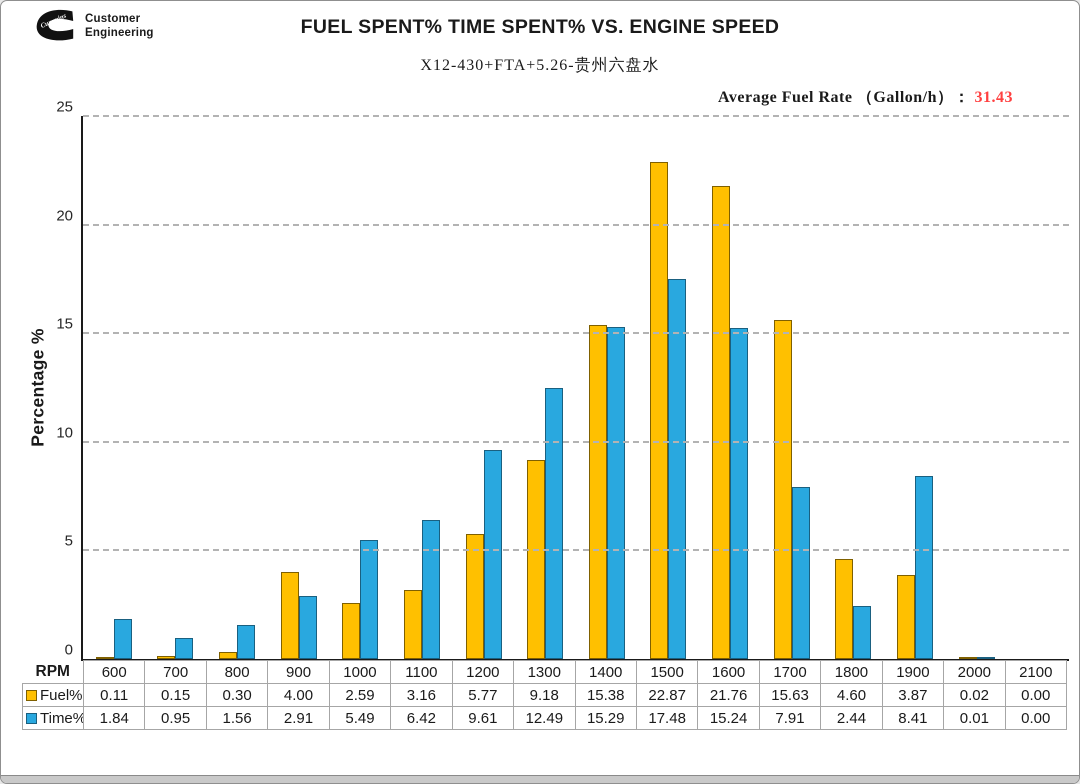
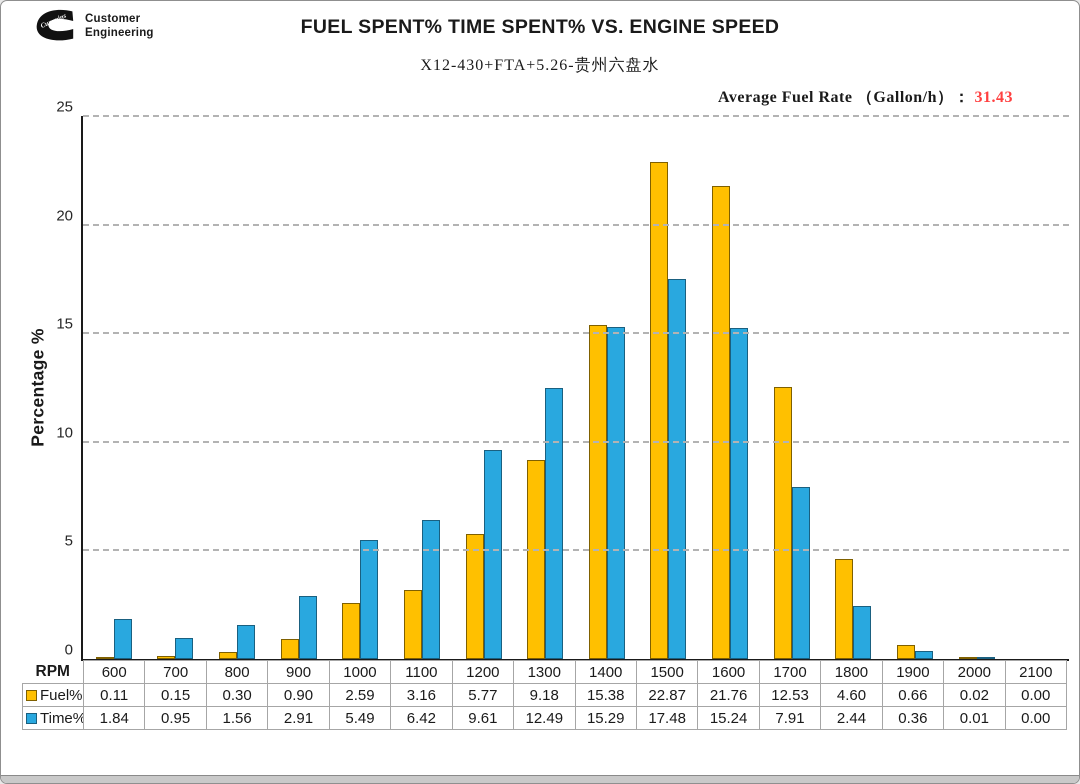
Fuel%/900: 4.00 -> 0.90
Fuel%/1700: 15.63 -> 12.53
Fuel%/1900: 3.87 -> 0.66
Time%/1900: 8.41 -> 0.36
